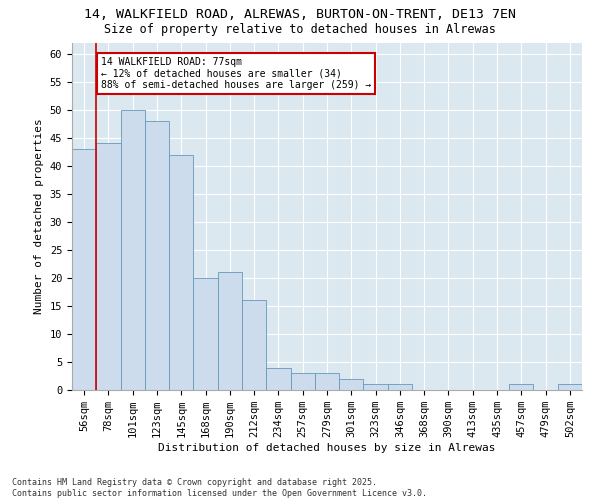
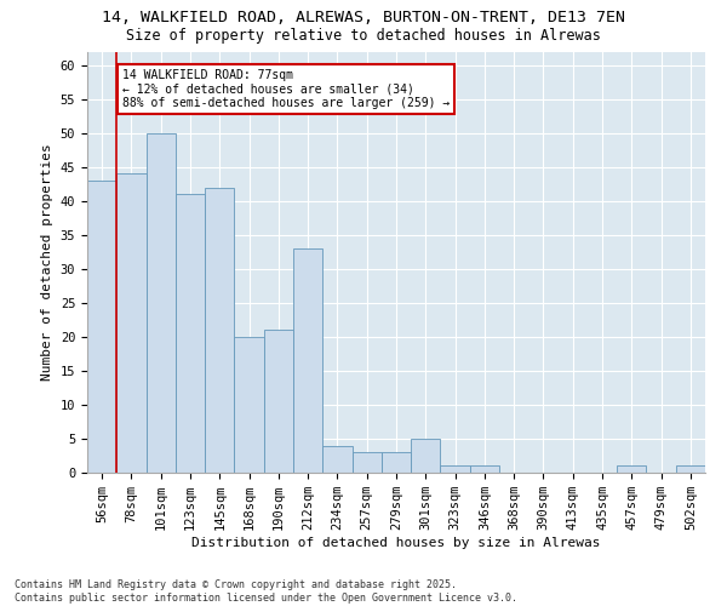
123sqm: 48 -> 41
212sqm: 16 -> 33
301sqm: 2 -> 5
